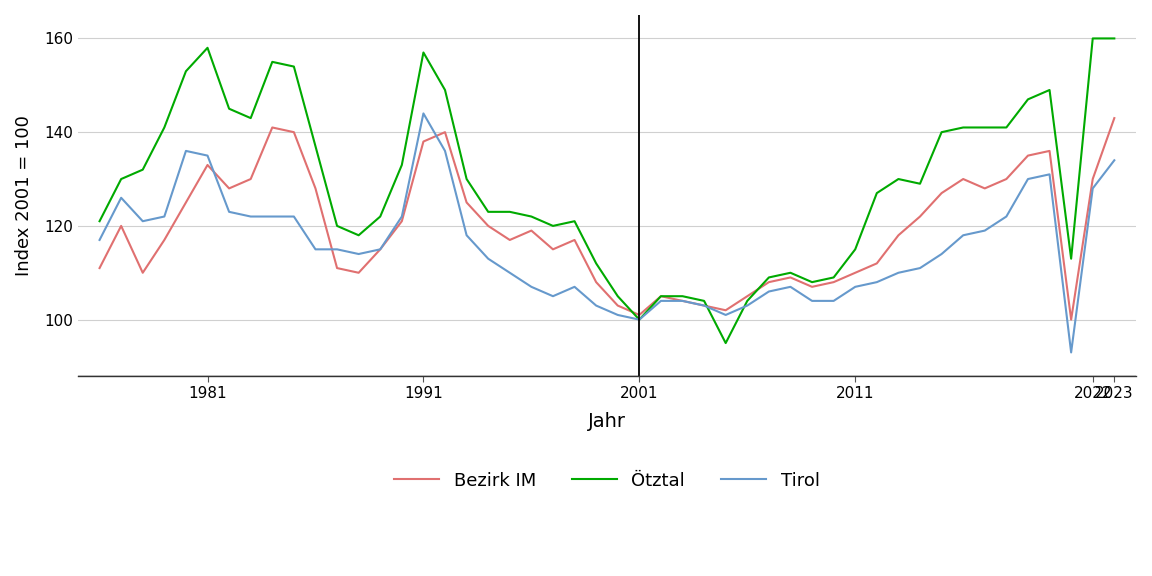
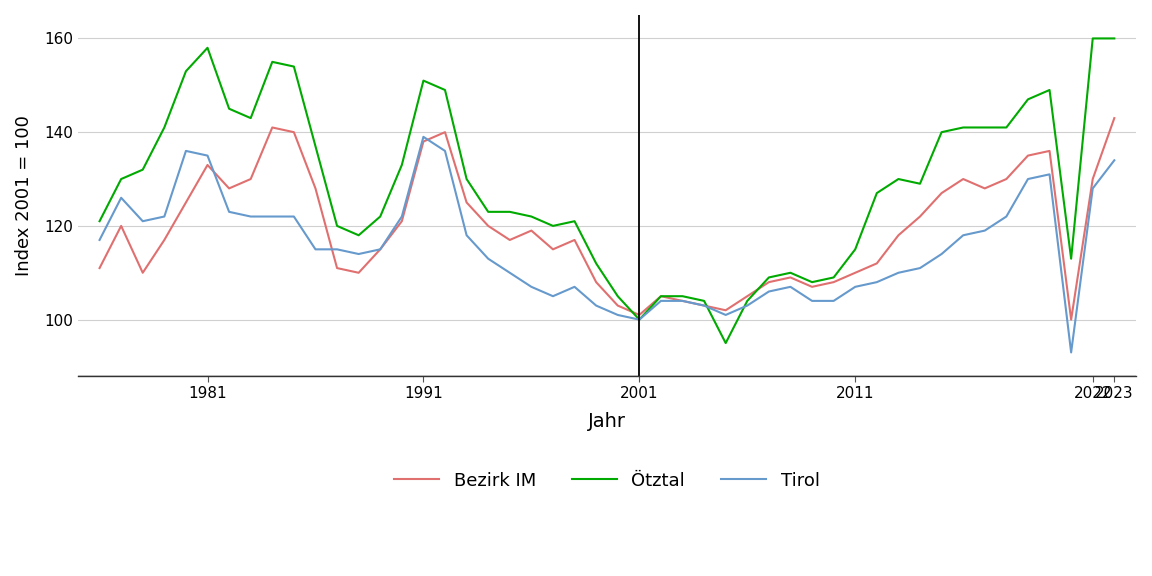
Ötztal/1991: 157 -> 151
Tirol/1991: 144 -> 139
